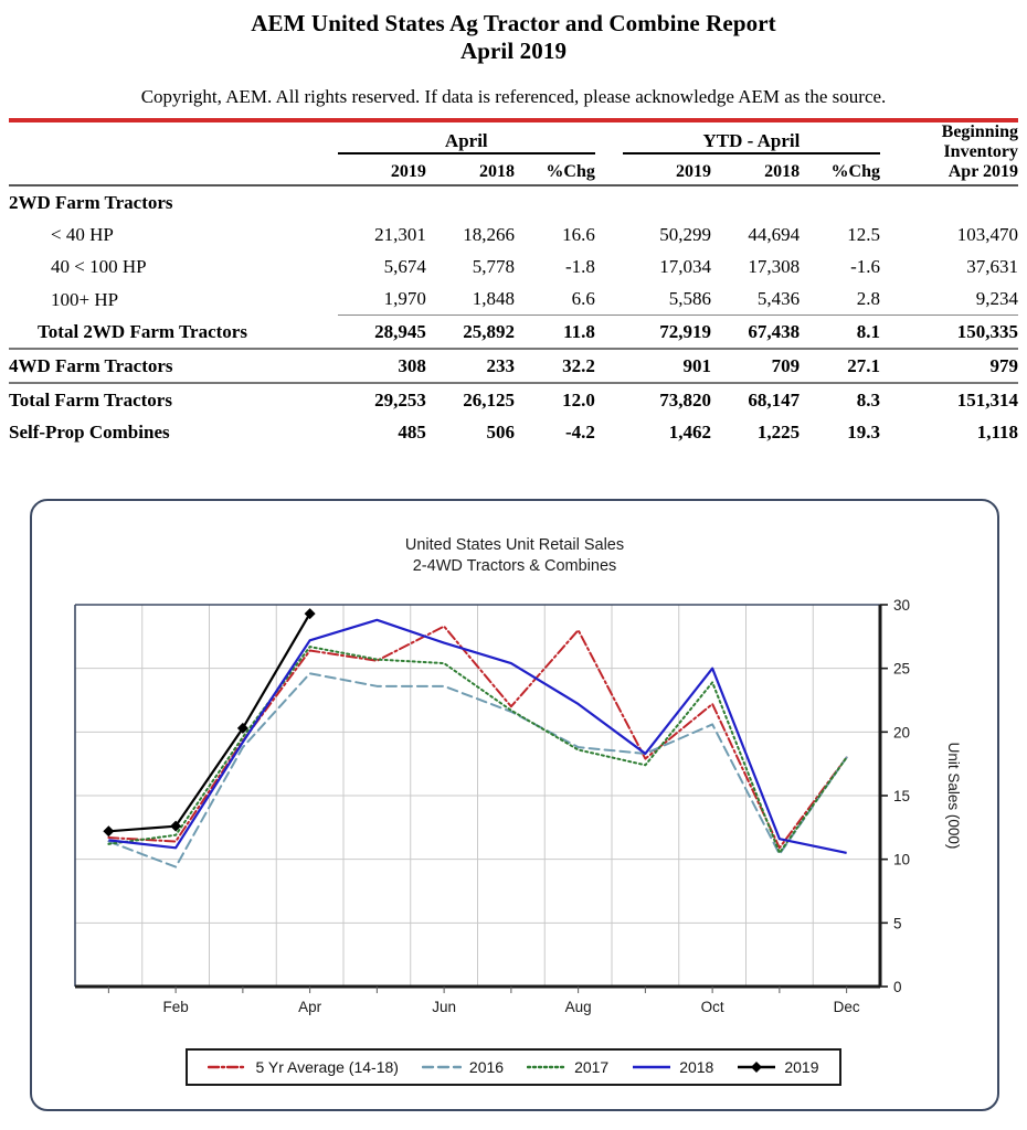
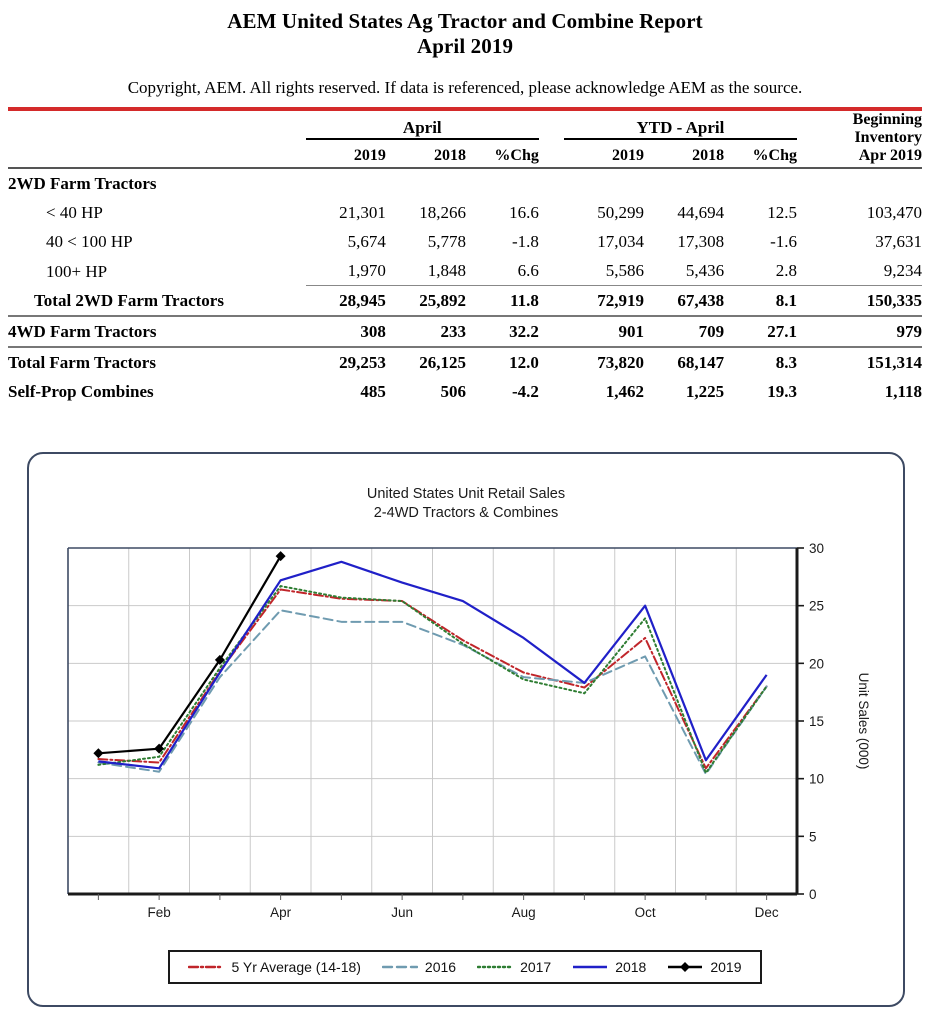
2016/Feb: 9.4 -> 10.6
5 Yr Average (14-18)/Jun: 28.3 -> 25.4
5 Yr Average (14-18)/Aug: 28.0 -> 19.2
2018/Dec: 10.5 -> 19.0
